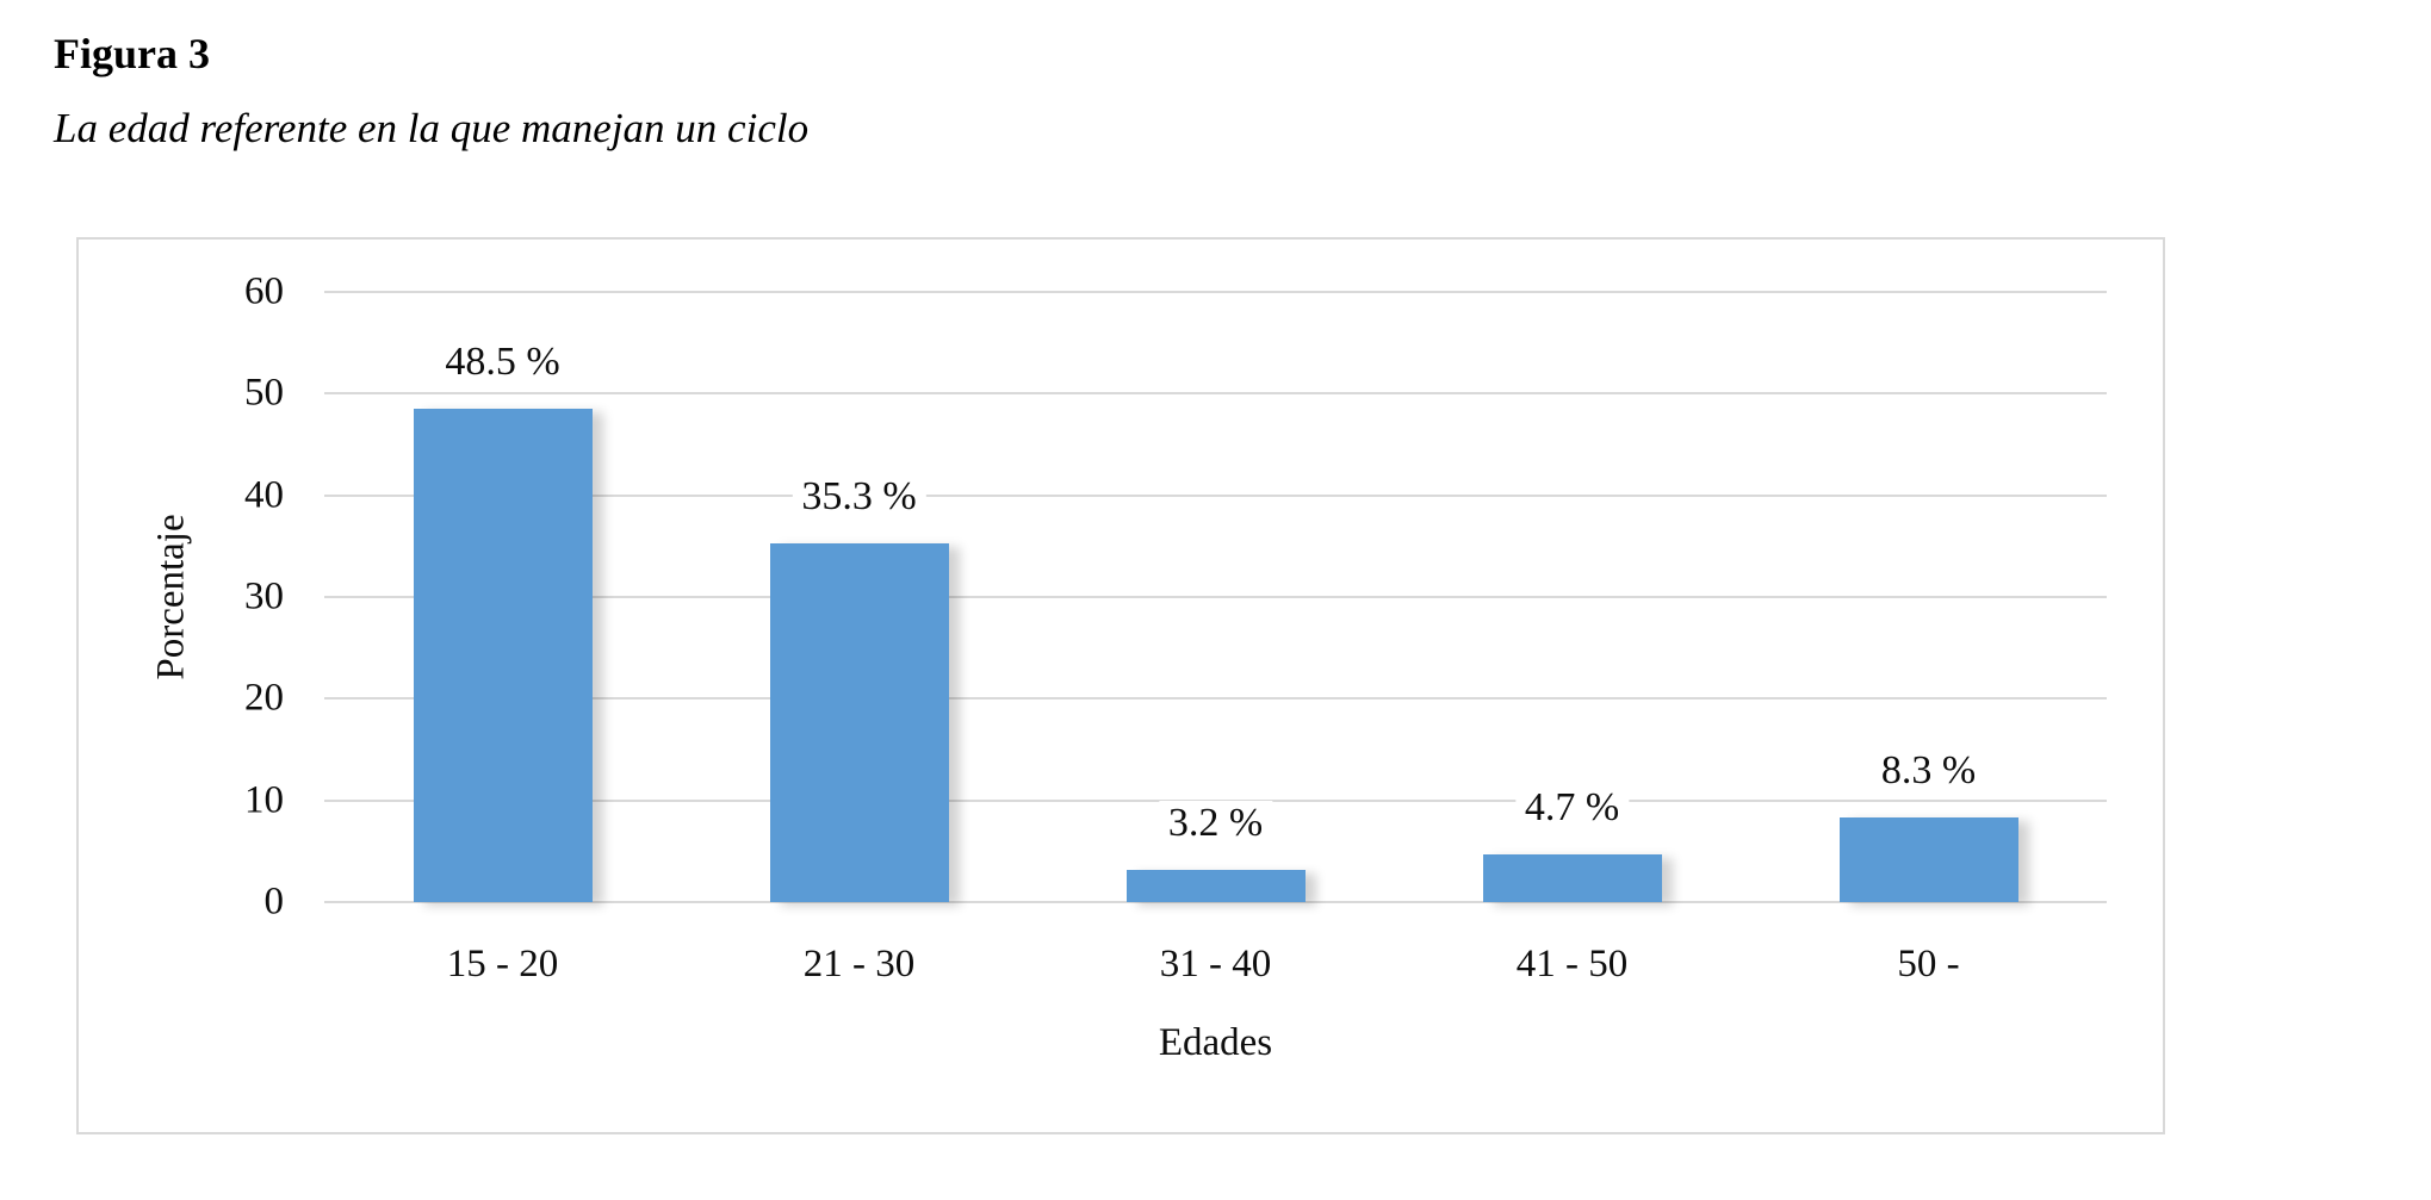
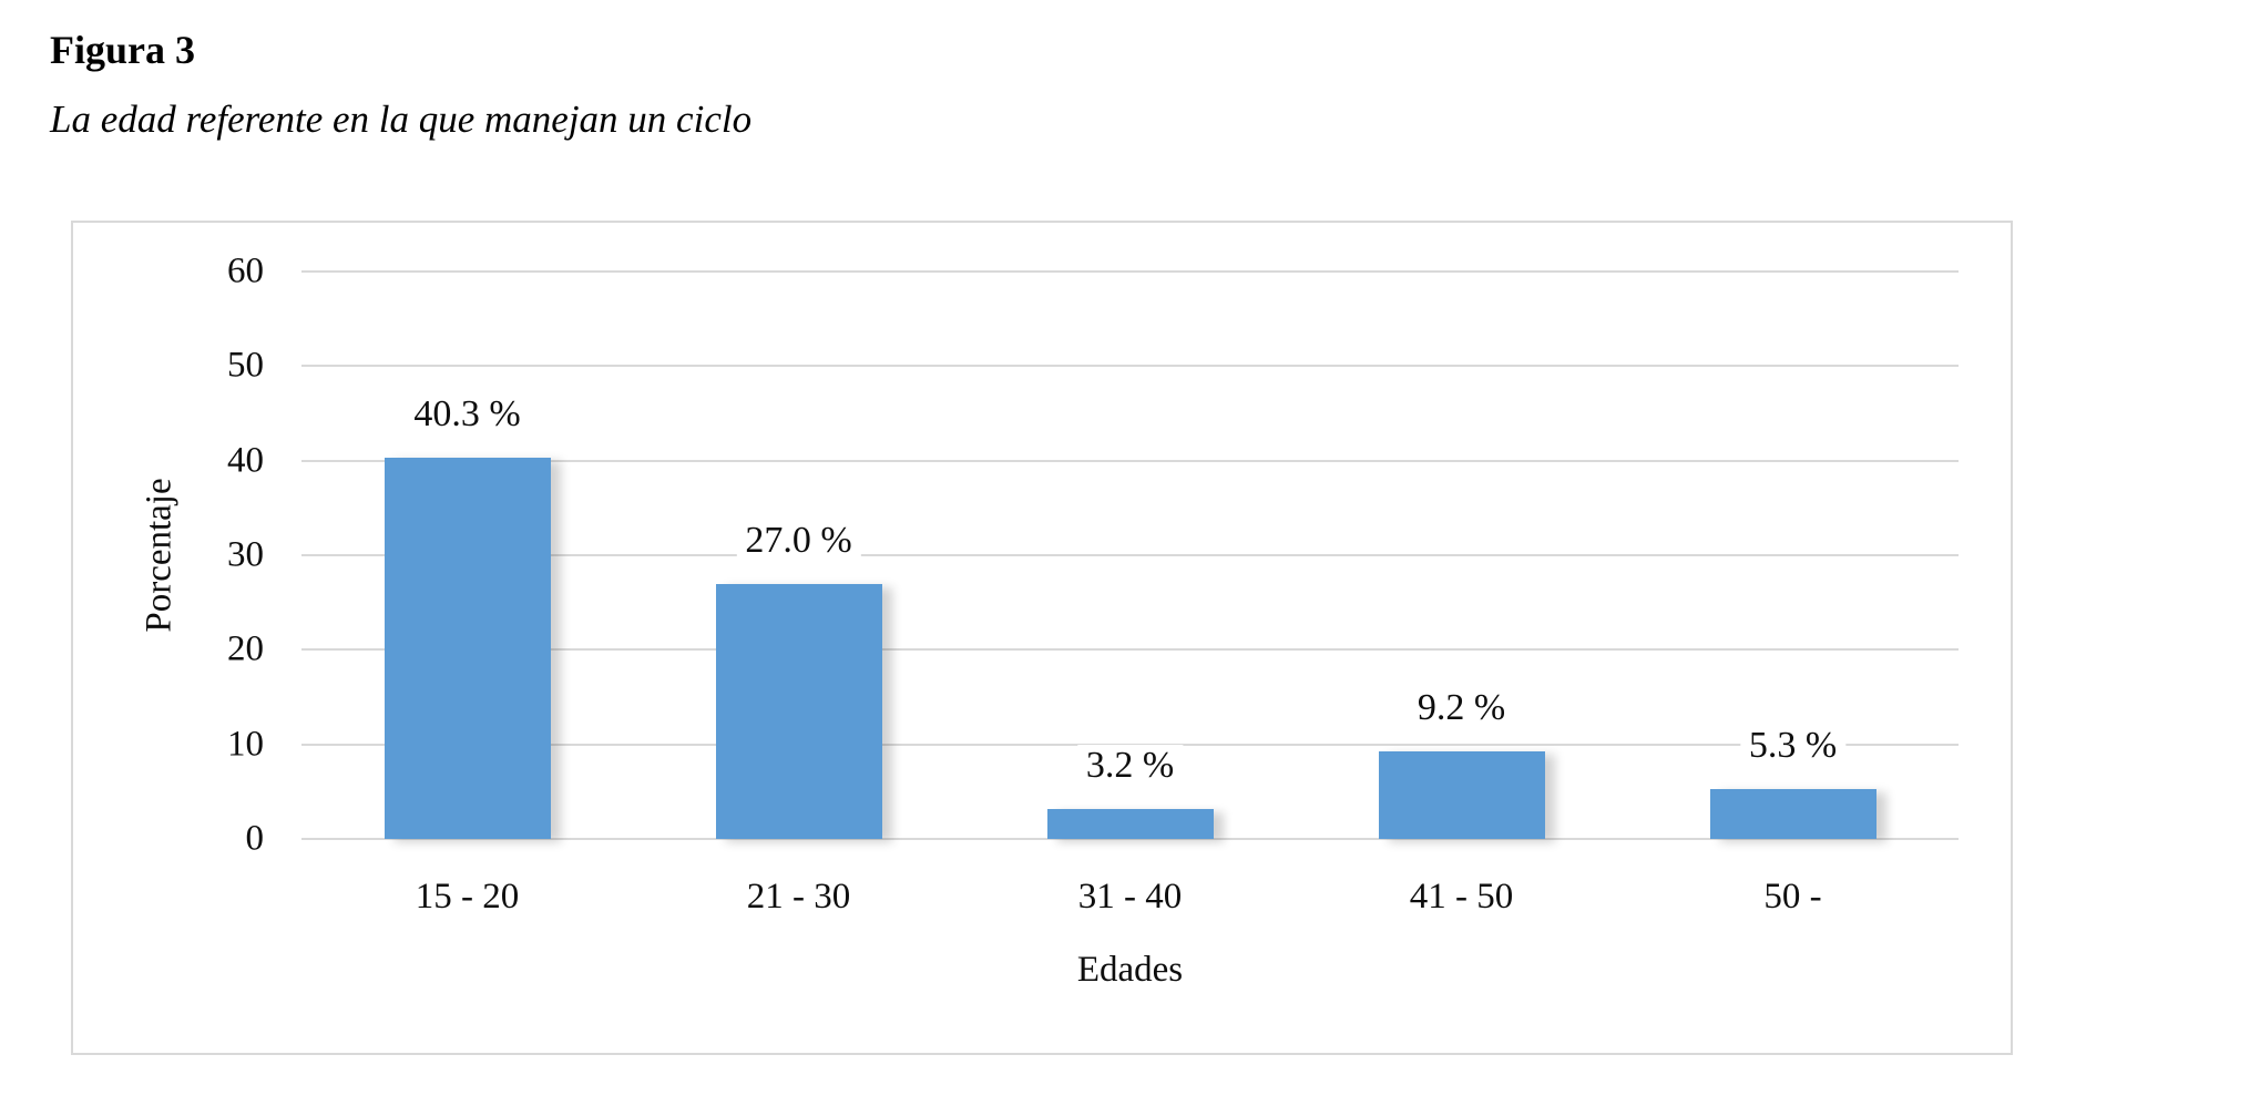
15 - 20: 48.5 -> 40.3
21 - 30: 35.3 -> 27.0
41 - 50: 4.7 -> 9.2
50 -: 8.3 -> 5.3
